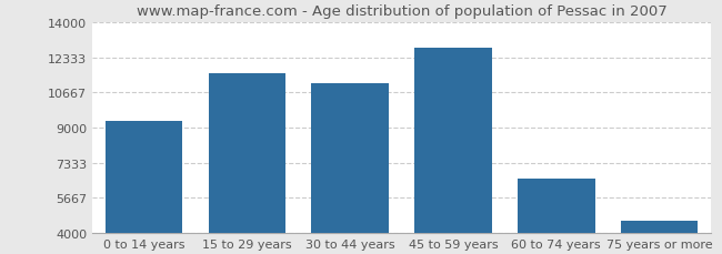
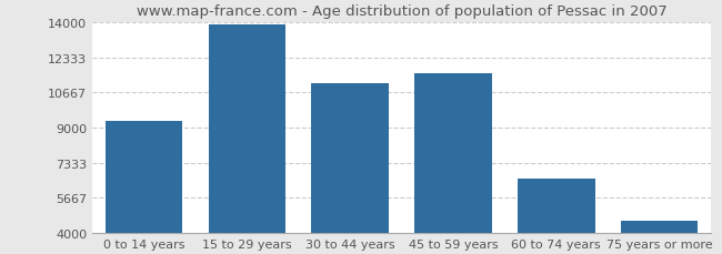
15 to 29 years: 11600 -> 13900
45 to 59 years: 12800 -> 11600
